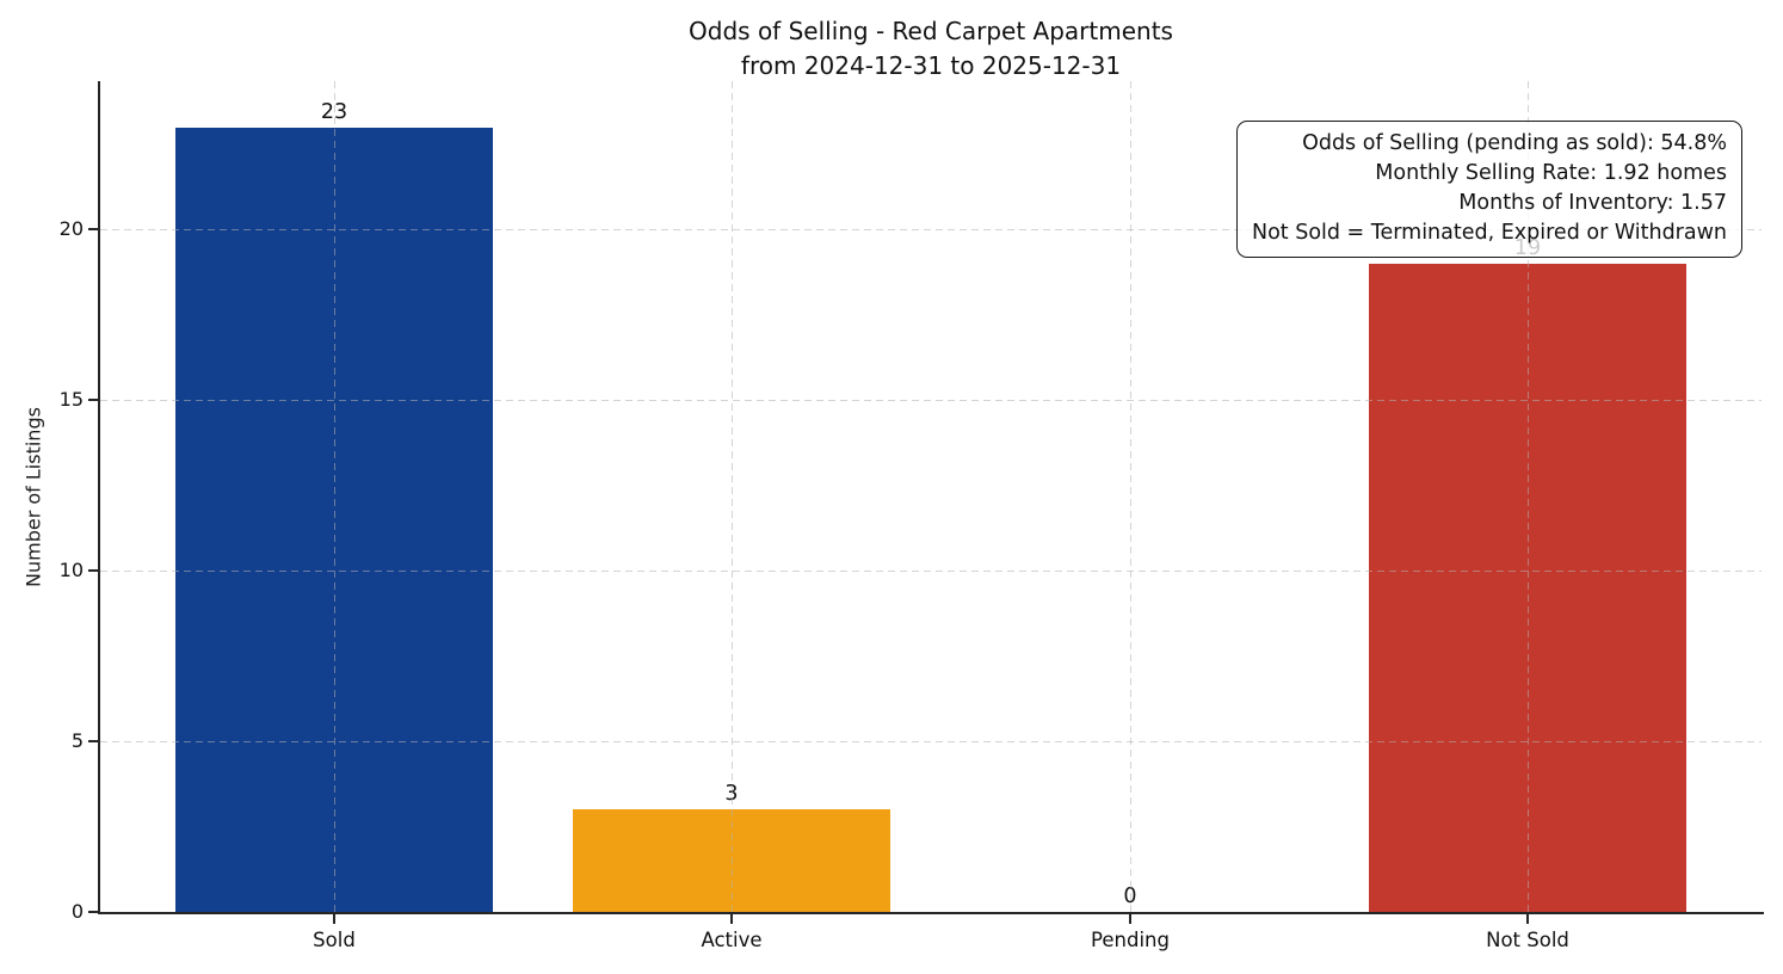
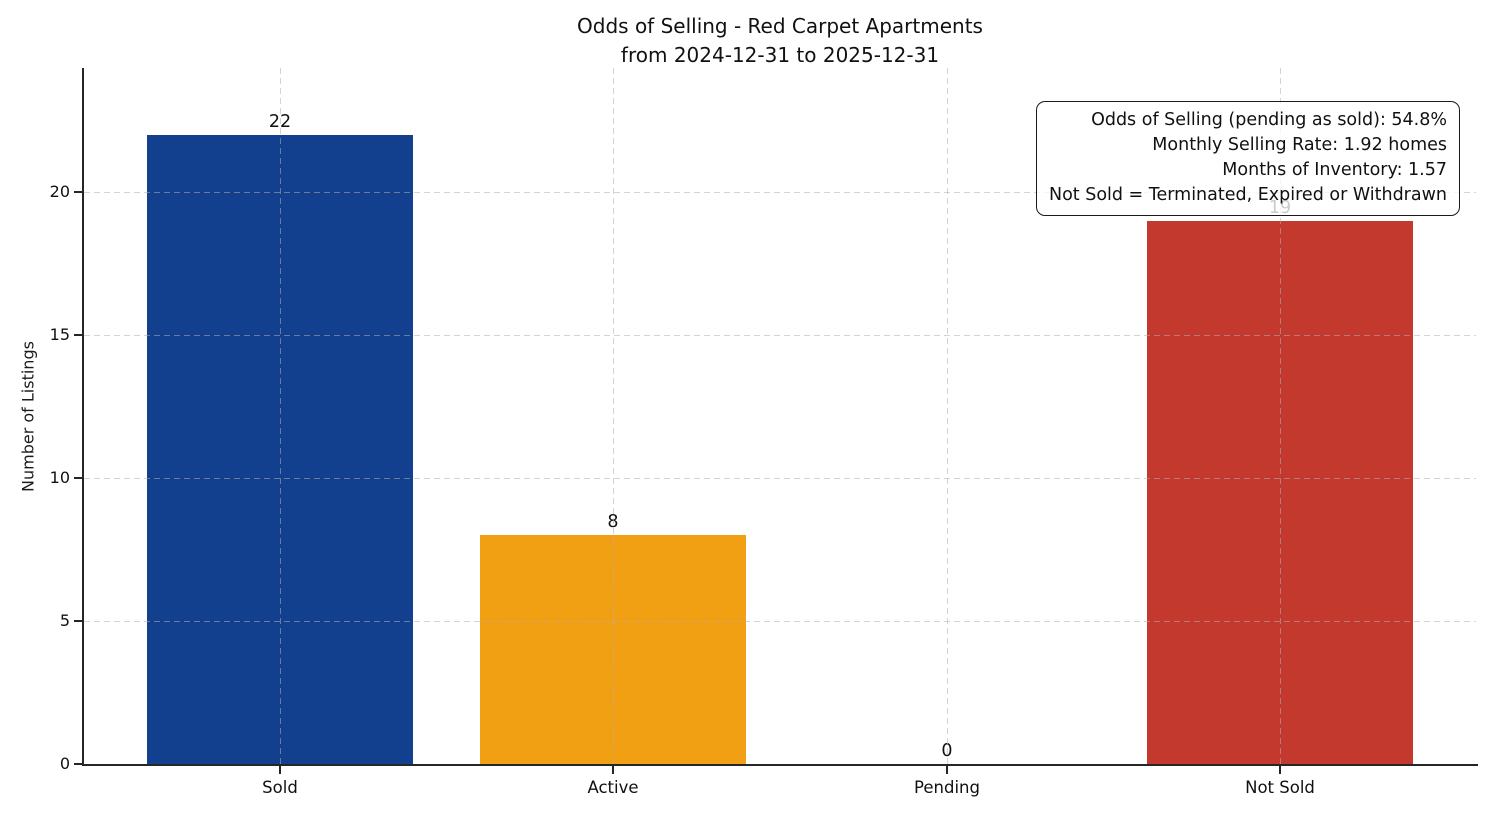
Sold: 23 -> 22
Active: 3 -> 8
